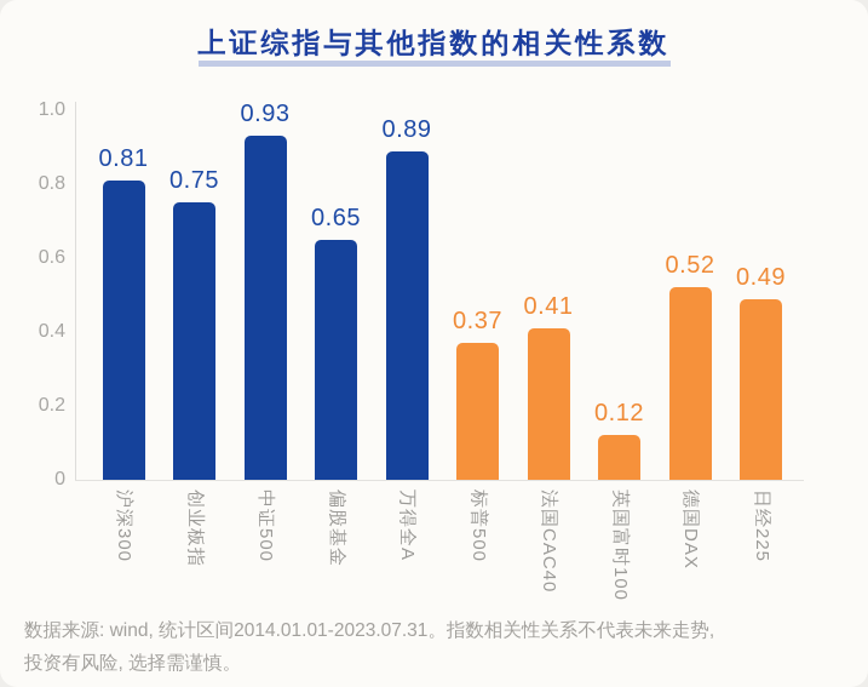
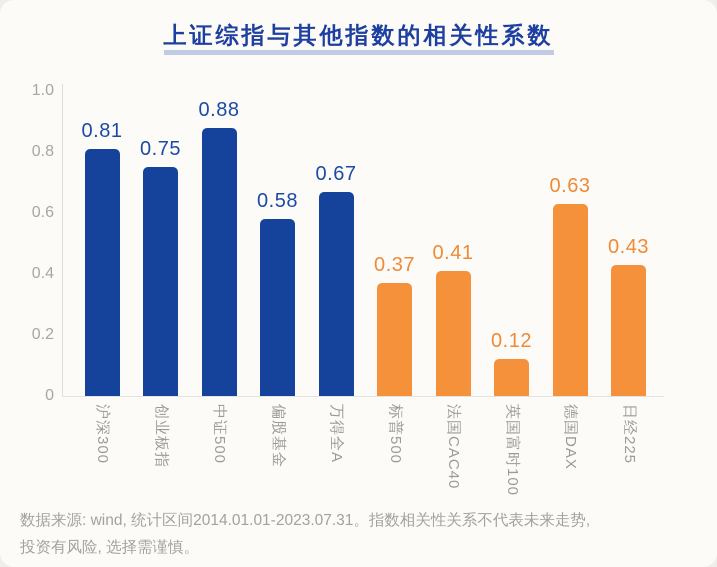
中证500: 0.93 -> 0.88
偏股基金: 0.65 -> 0.58
万得全A: 0.89 -> 0.67
德国DAX: 0.52 -> 0.63
日经225: 0.49 -> 0.43
